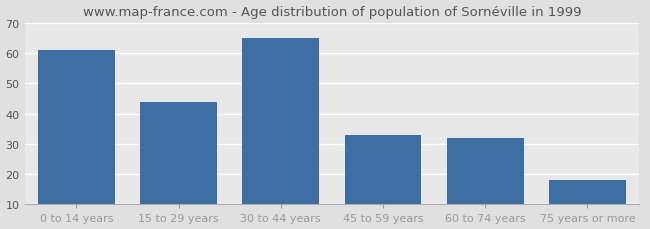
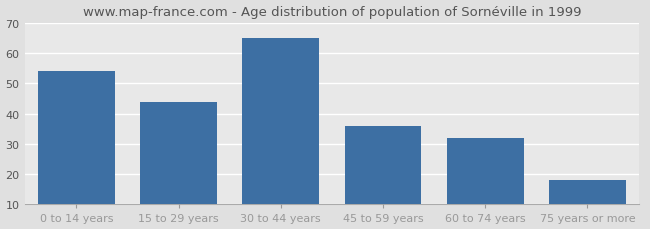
0 to 14 years: 61 -> 54
45 to 59 years: 33 -> 36
